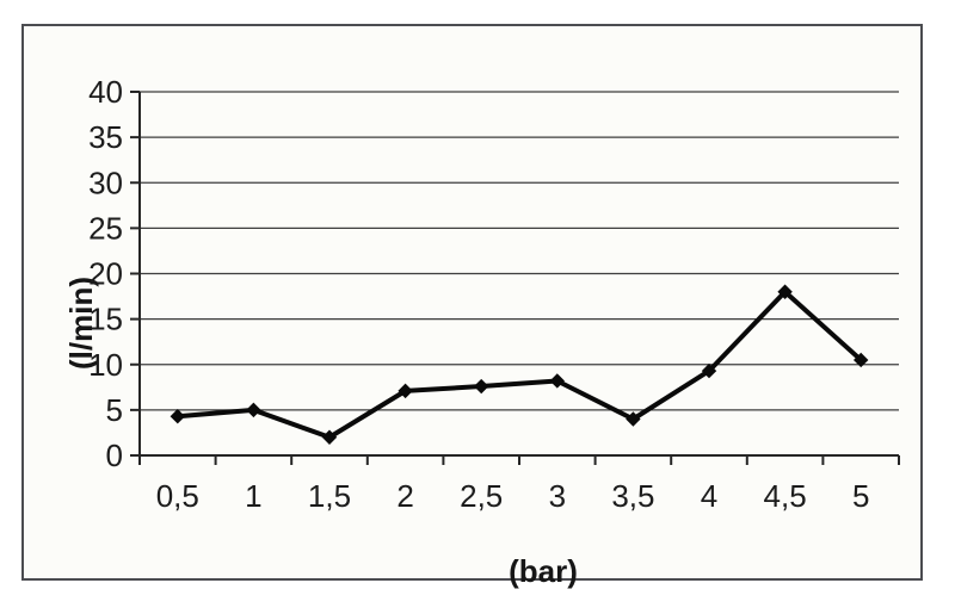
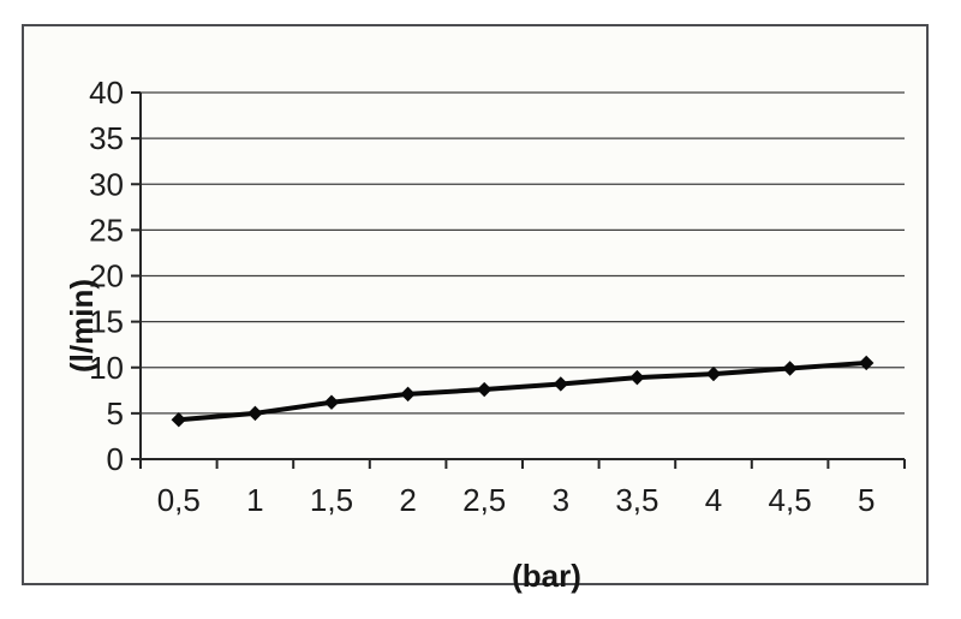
1,5: 2 -> 6
3,5: 4 -> 9
4,5: 18 -> 10
